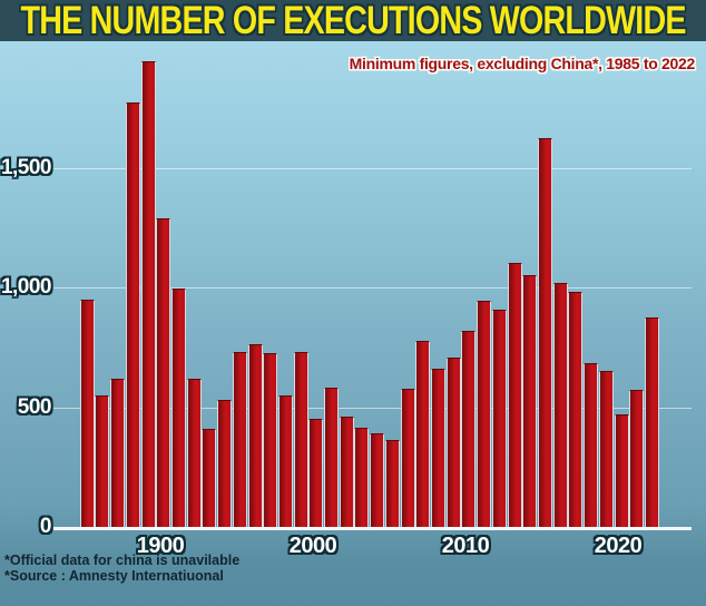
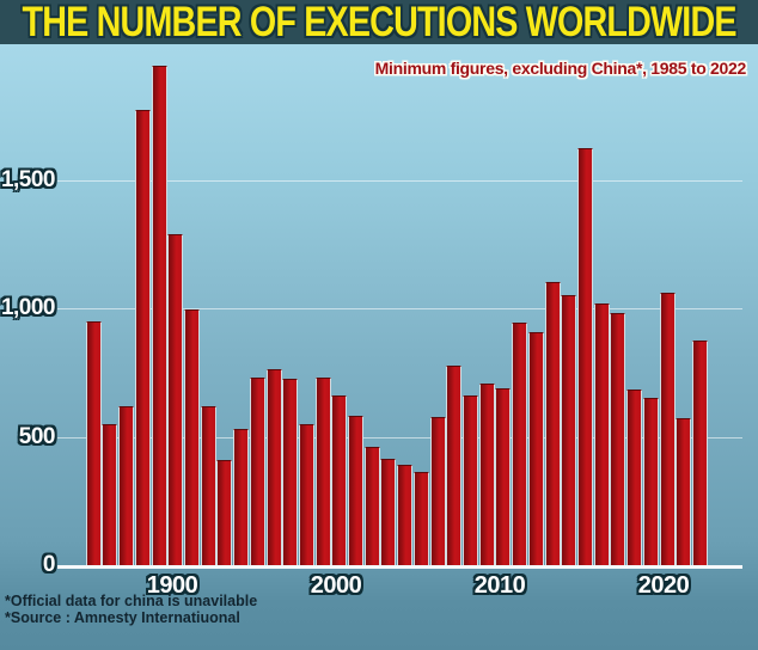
2000: 450 -> 660
2010: 820 -> 690
2020: 470 -> 1060
